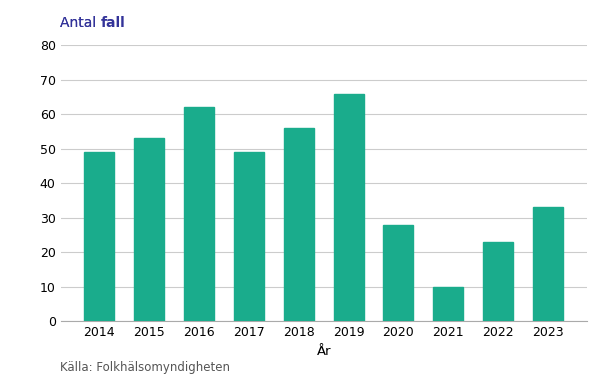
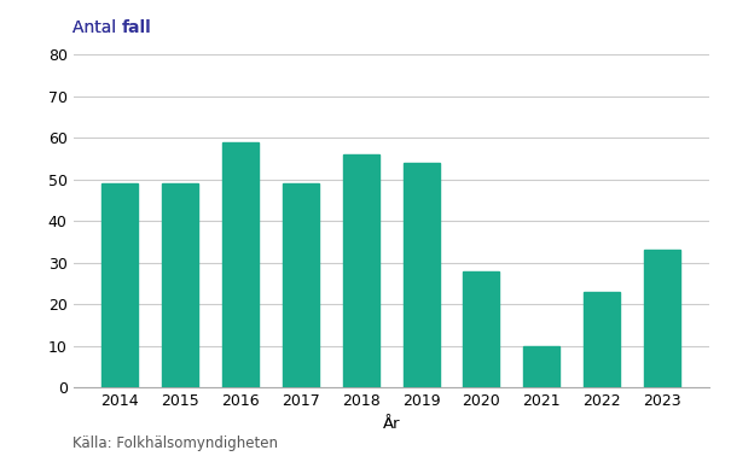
2015: 53 -> 49
2016: 62 -> 59
2019: 66 -> 54
